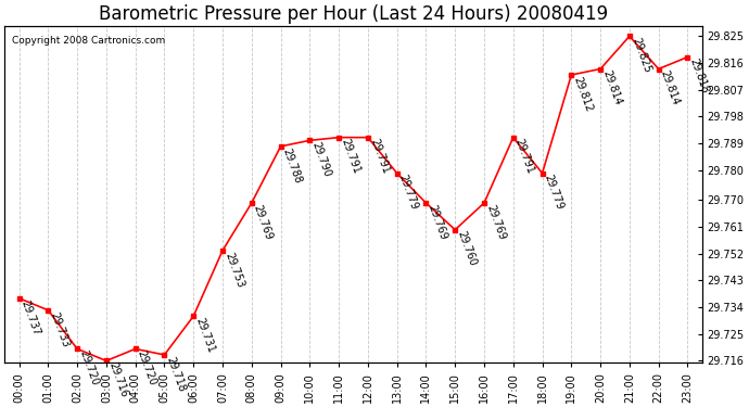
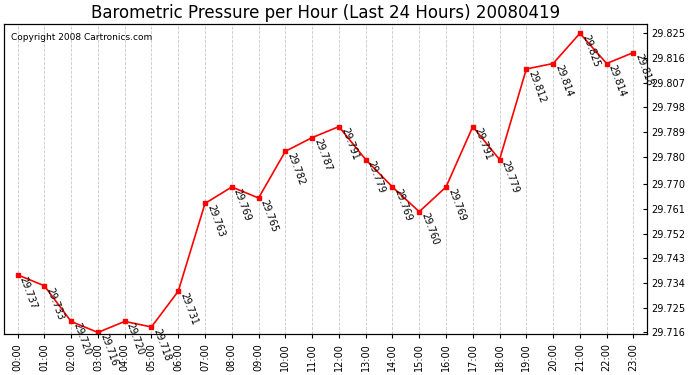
07:00: 29.753 -> 29.763
09:00: 29.788 -> 29.765
10:00: 29.790 -> 29.782
11:00: 29.791 -> 29.787
